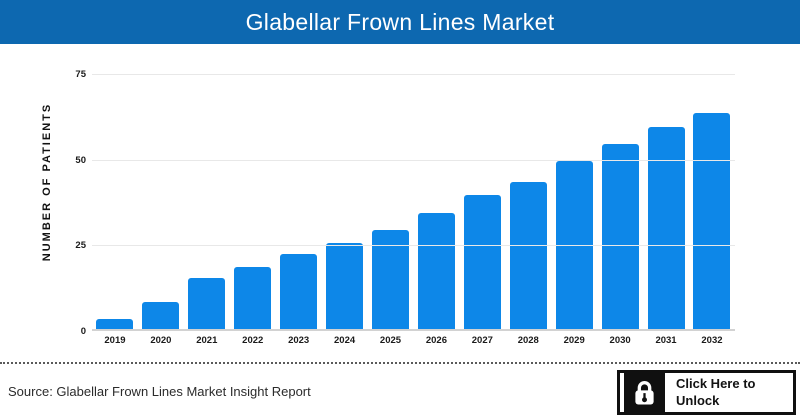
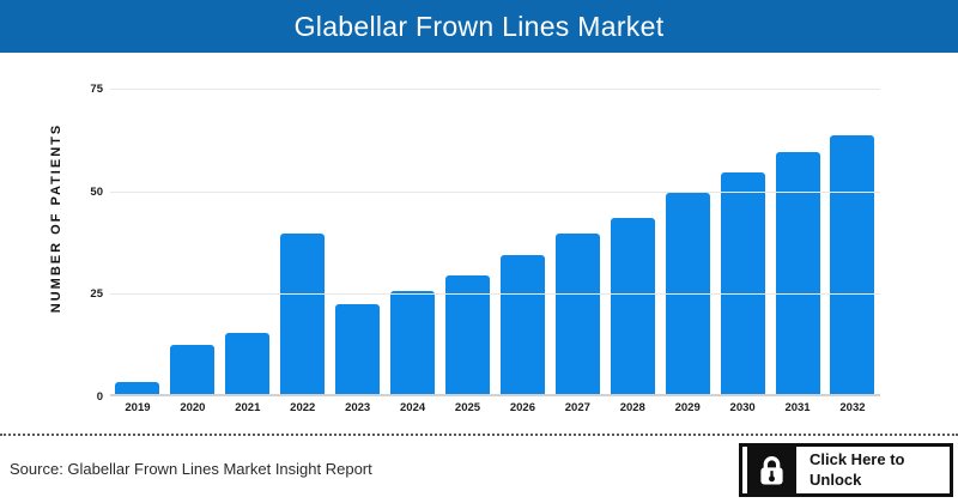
2020: 8 -> 12
2022: 18 -> 39
